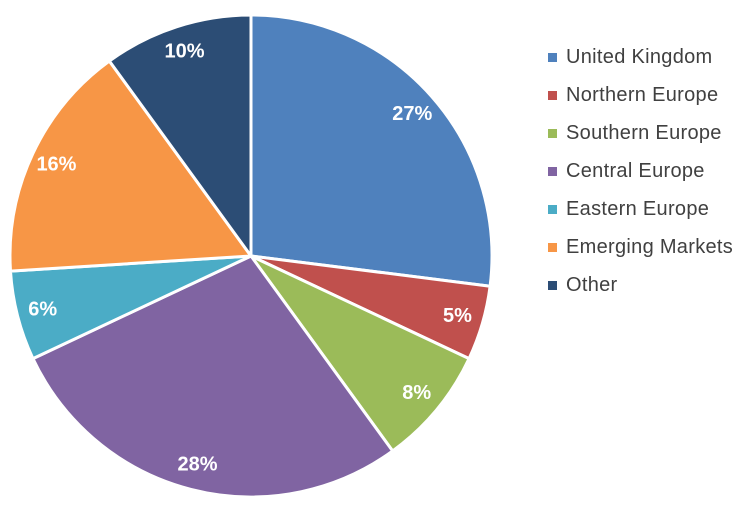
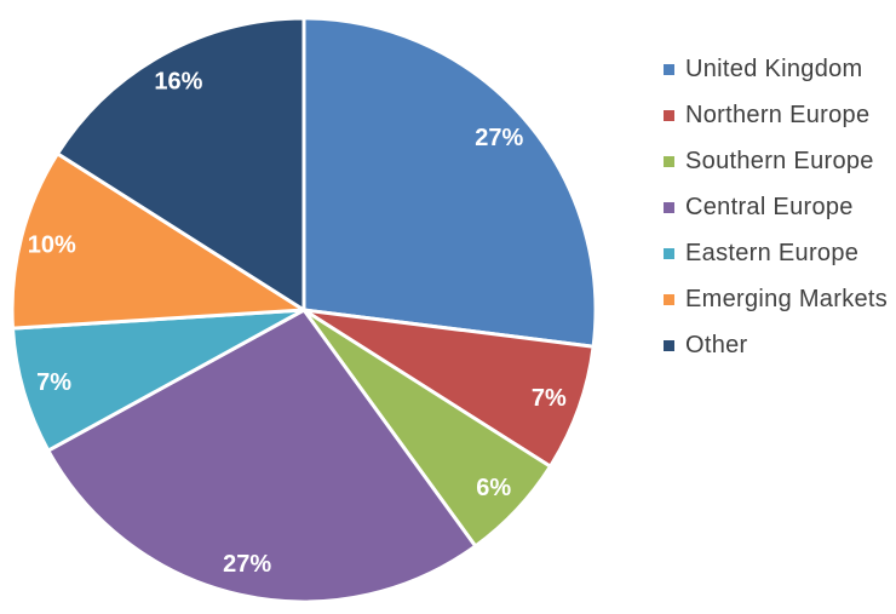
Northern Europe: 5% -> 7%
Southern Europe: 8% -> 6%
Central Europe: 28% -> 27%
Eastern Europe: 6% -> 7%
Emerging Markets: 16% -> 10%
Other: 10% -> 16%
